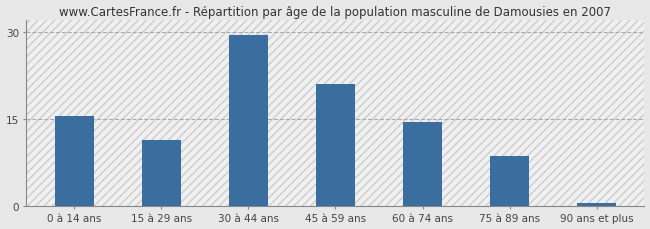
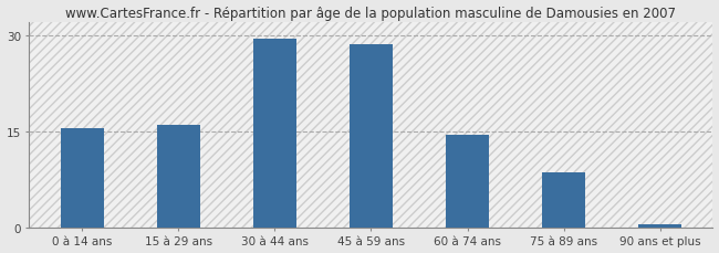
15 à 29 ans: 11.4 -> 16.0
45 à 59 ans: 21.0 -> 28.5
